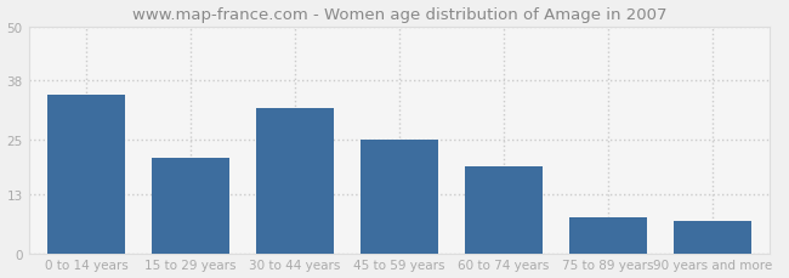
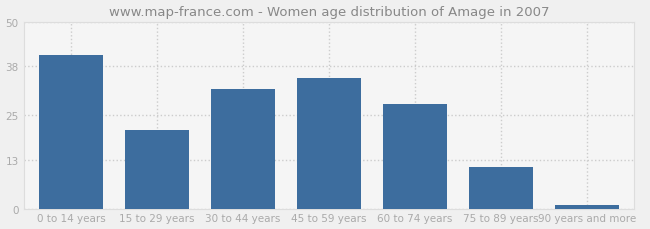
0 to 14 years: 35 -> 41
45 to 59 years: 25 -> 35
60 to 74 years: 19 -> 28
75 to 89 years: 8 -> 11
90 years and more: 7 -> 1
